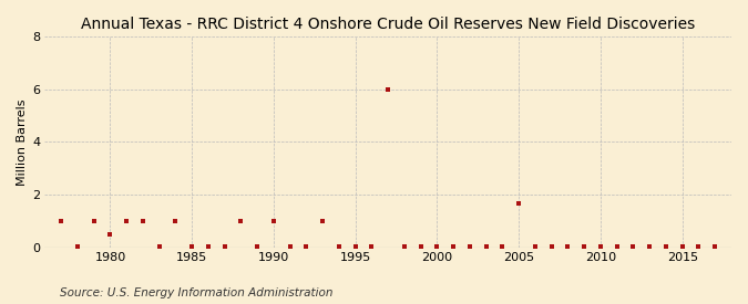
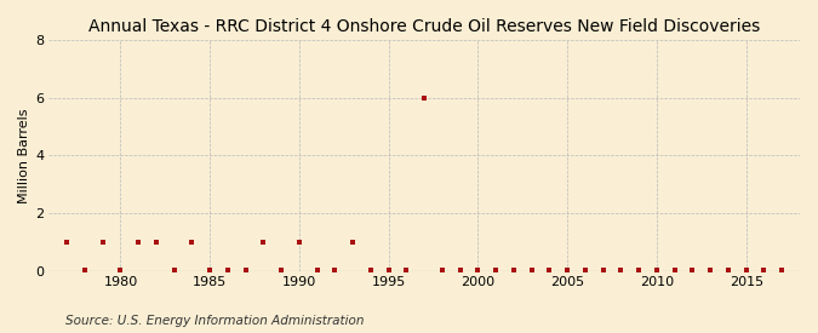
1980: 0.50 -> 0.05
2005: 1.65 -> 0.05
